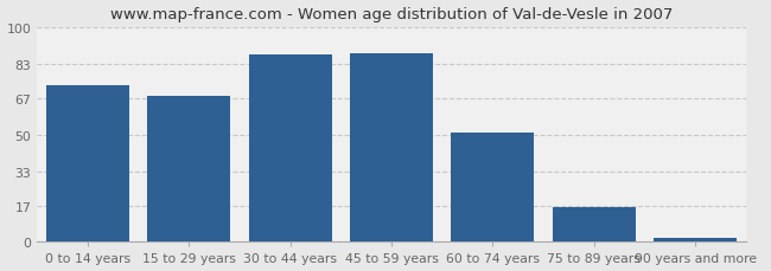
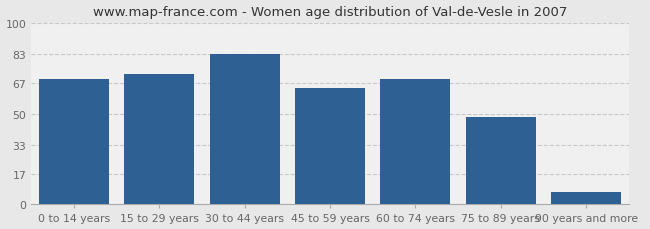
0 to 14 years: 73 -> 69
15 to 29 years: 68 -> 72
30 to 44 years: 87 -> 83
45 to 59 years: 88 -> 64
60 to 74 years: 51 -> 69
75 to 89 years: 16 -> 48
90 years and more: 2 -> 7
